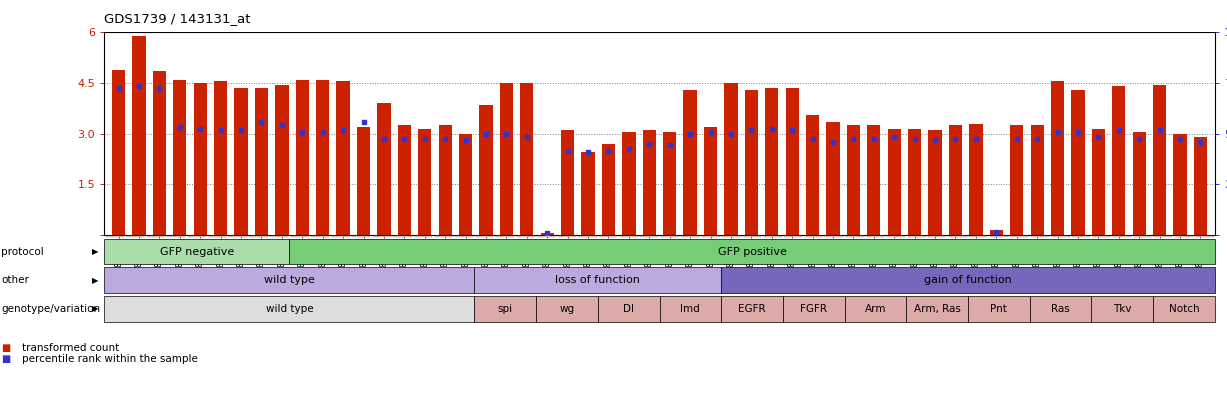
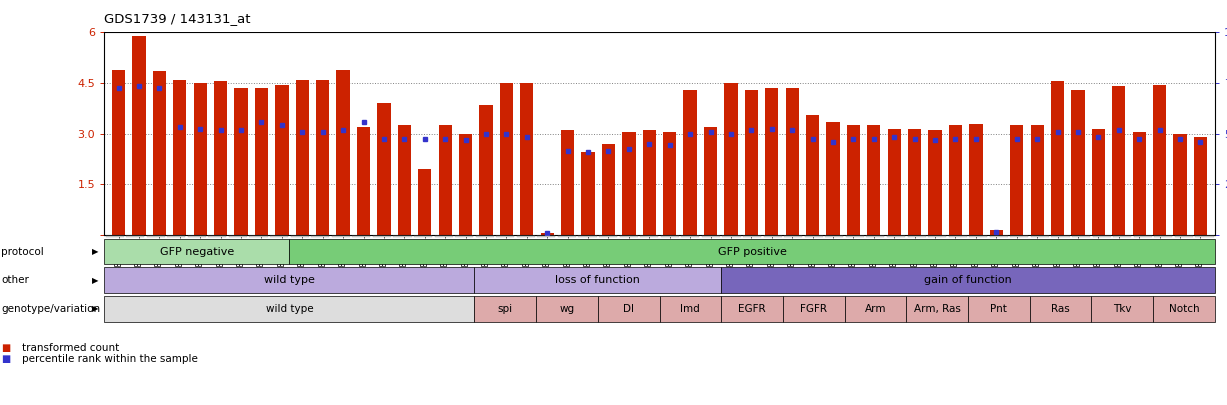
GSM88225: 4.55 -> 4.90
GSM88262: 3.15 -> 1.95
